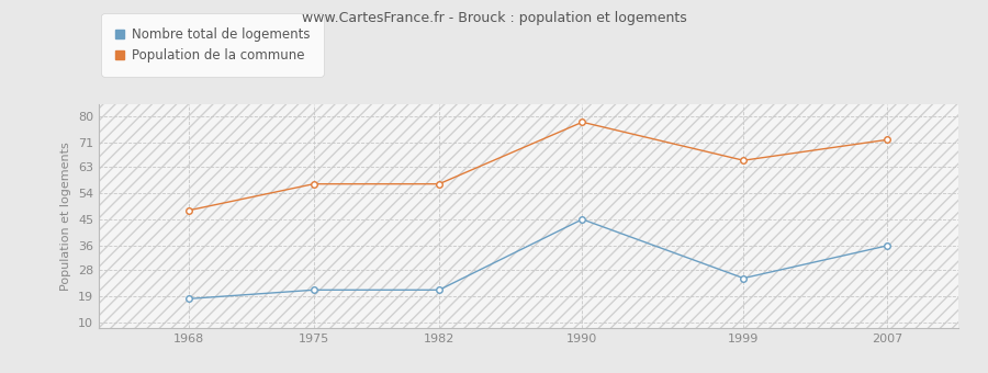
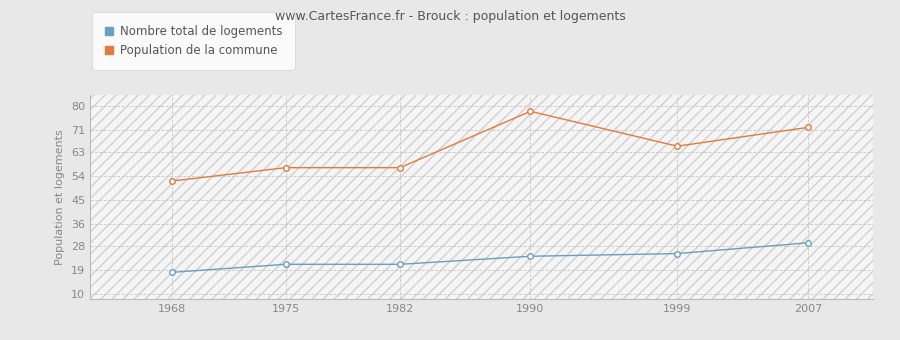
Population de la commune/1968: 48 -> 52
Nombre total de logements/1990: 45 -> 24
Nombre total de logements/2007: 36 -> 29
